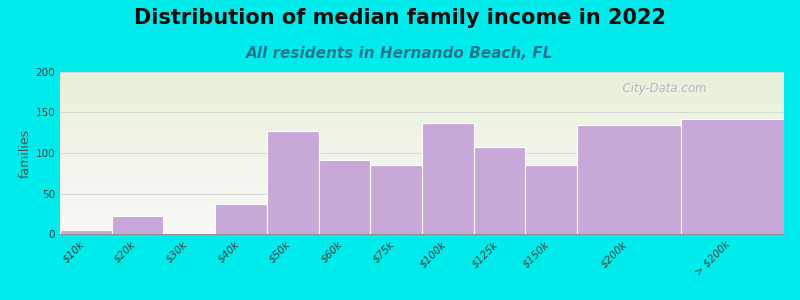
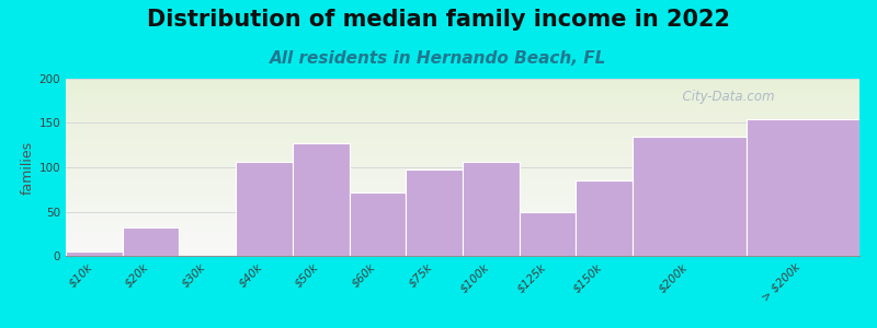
$20k: 22 -> 32
$40k: 37 -> 106
$60k: 91 -> 72
$75k: 85 -> 98
$100k: 137 -> 106
$125k: 108 -> 50
> $200k: 142 -> 154
